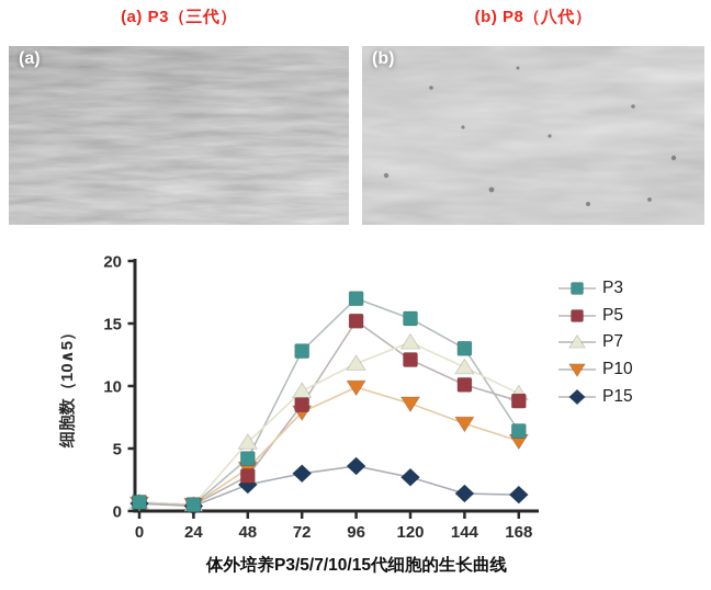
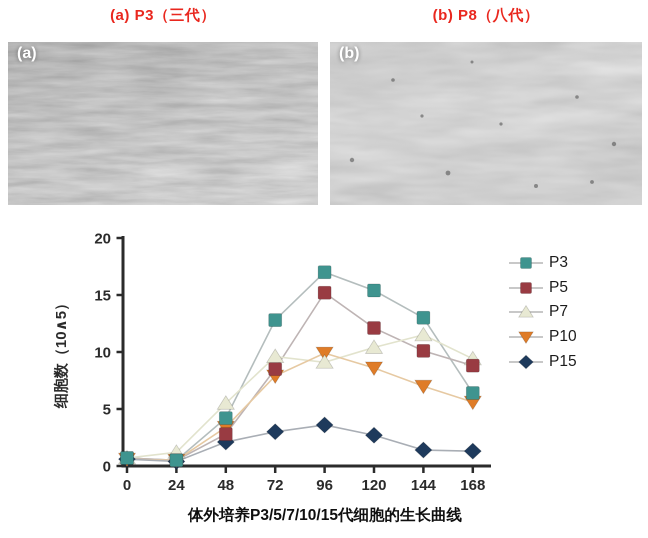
P7/24: 0.5 -> 1.2
P7/96: 11.8 -> 9.1
P7/120: 13.5 -> 10.4
